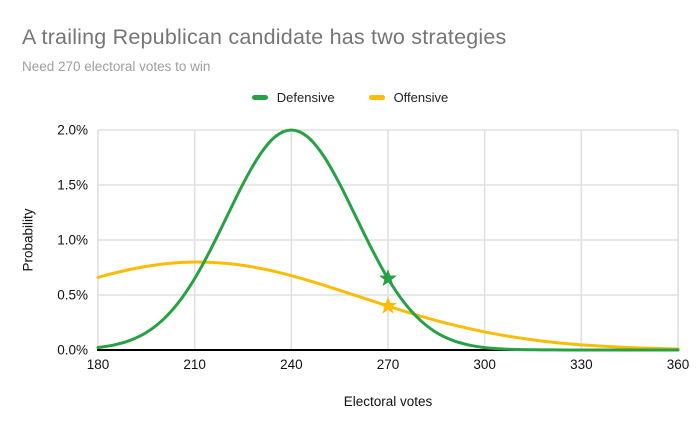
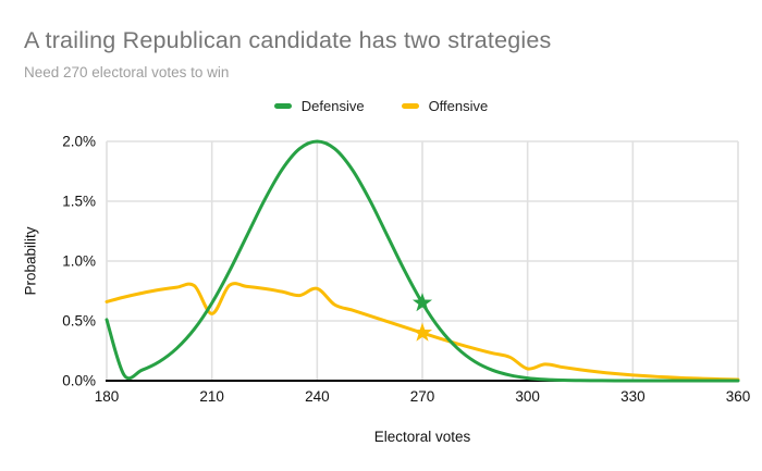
Defensive/180: 0.02% -> 0.51%
Offensive/210: 0.80% -> 0.56%
Offensive/240: 0.68% -> 0.77%
Offensive/300: 0.16% -> 0.10%
